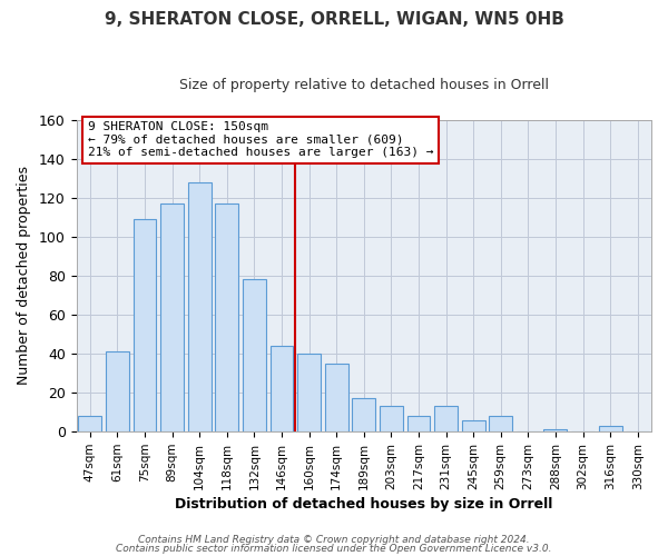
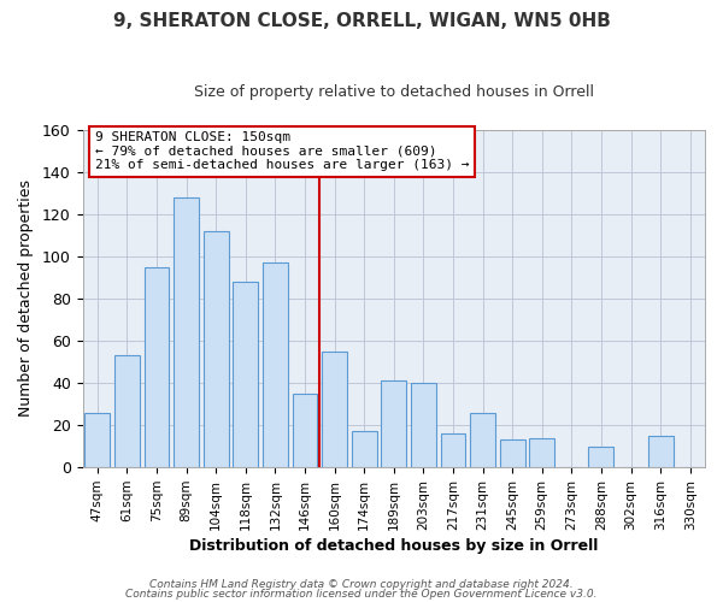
47sqm: 8 -> 26
61sqm: 41 -> 53
75sqm: 109 -> 95
89sqm: 117 -> 128
104sqm: 128 -> 112
118sqm: 117 -> 88
132sqm: 78 -> 97
146sqm: 44 -> 35
160sqm: 40 -> 55
174sqm: 35 -> 17
189sqm: 17 -> 41
203sqm: 13 -> 40
217sqm: 8 -> 16
231sqm: 13 -> 26
245sqm: 6 -> 13
259sqm: 8 -> 14
288sqm: 1 -> 10
316sqm: 3 -> 15
